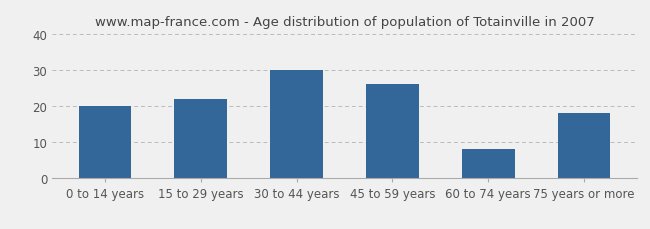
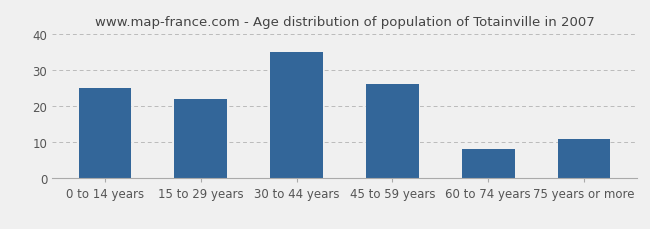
0 to 14 years: 20 -> 25
30 to 44 years: 30 -> 35
75 years or more: 18 -> 11
